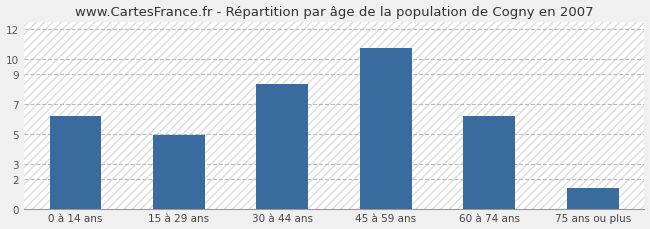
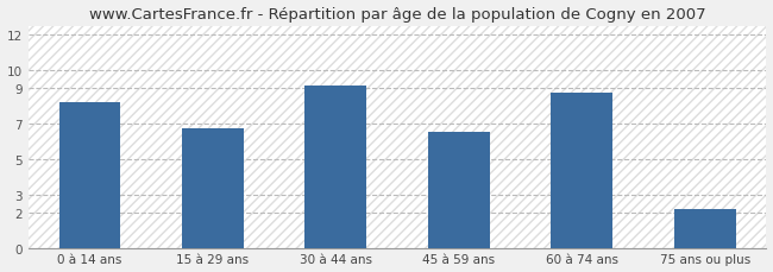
0 à 14 ans: 6.2 -> 8.2
15 à 29 ans: 4.9 -> 6.7
30 à 44 ans: 8.3 -> 9.1
45 à 59 ans: 10.7 -> 6.5
60 à 74 ans: 6.2 -> 8.7
75 ans ou plus: 1.4 -> 2.2
